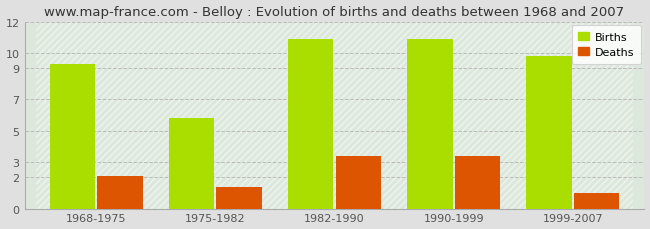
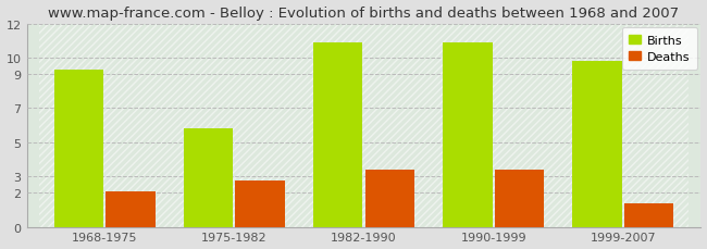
Deaths/1975-1982: 1.4 -> 2.8
Deaths/1999-2007: 1.0 -> 1.4
